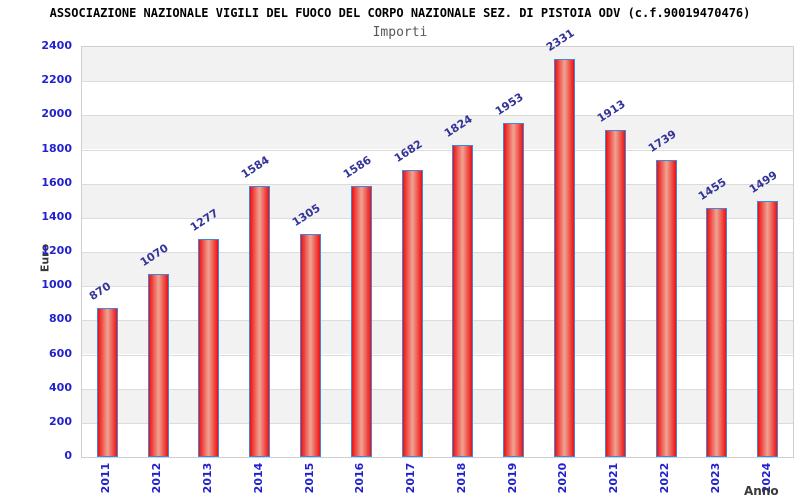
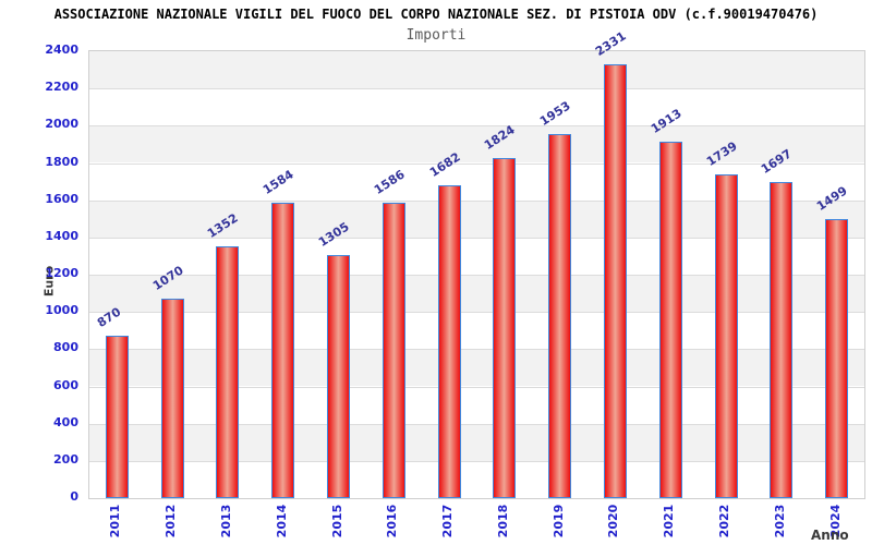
2013: 1277 -> 1352
2023: 1455 -> 1697
